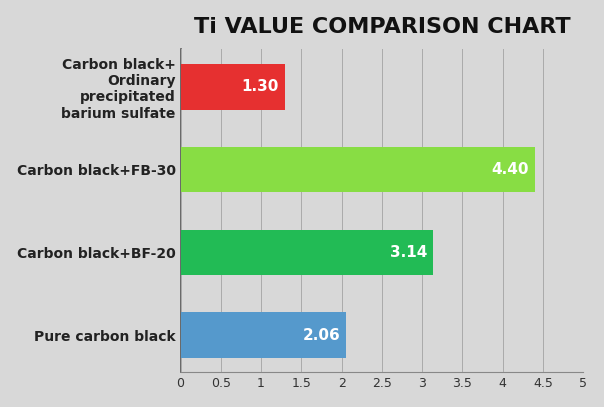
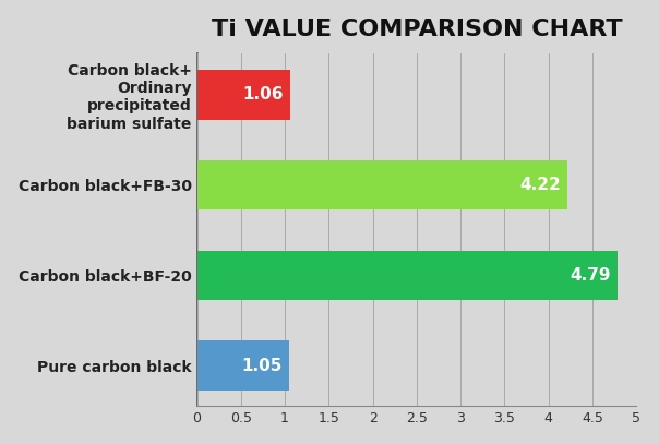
Carbon black+ Ordinary precipitated barium sulfate: 1.30 -> 1.06
Carbon black+FB-30: 4.40 -> 4.22
Carbon black+BF-20: 3.14 -> 4.79
Pure carbon black: 2.06 -> 1.05
